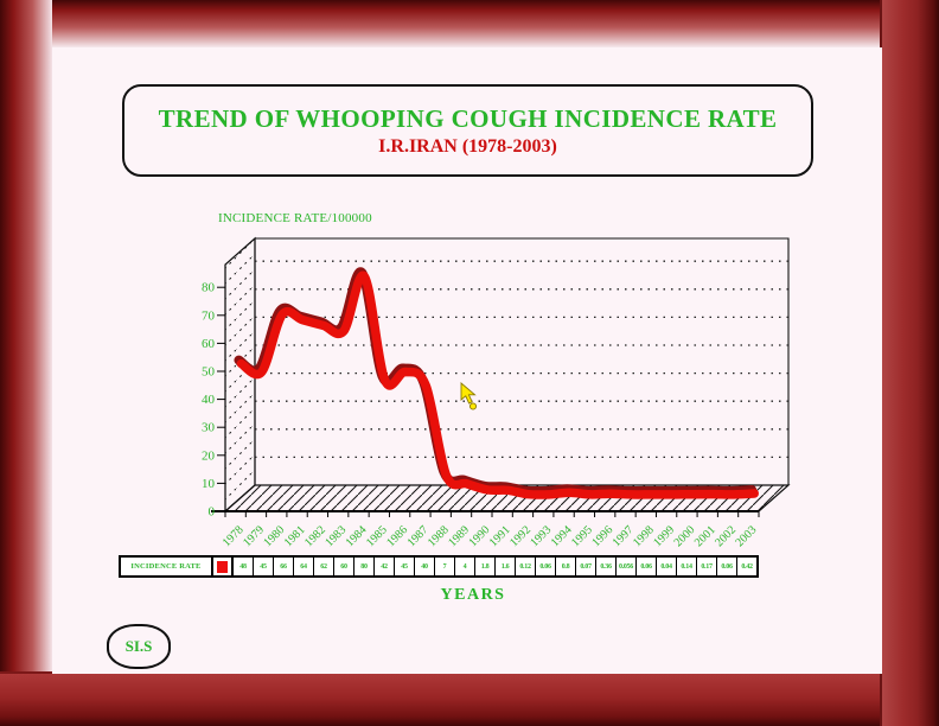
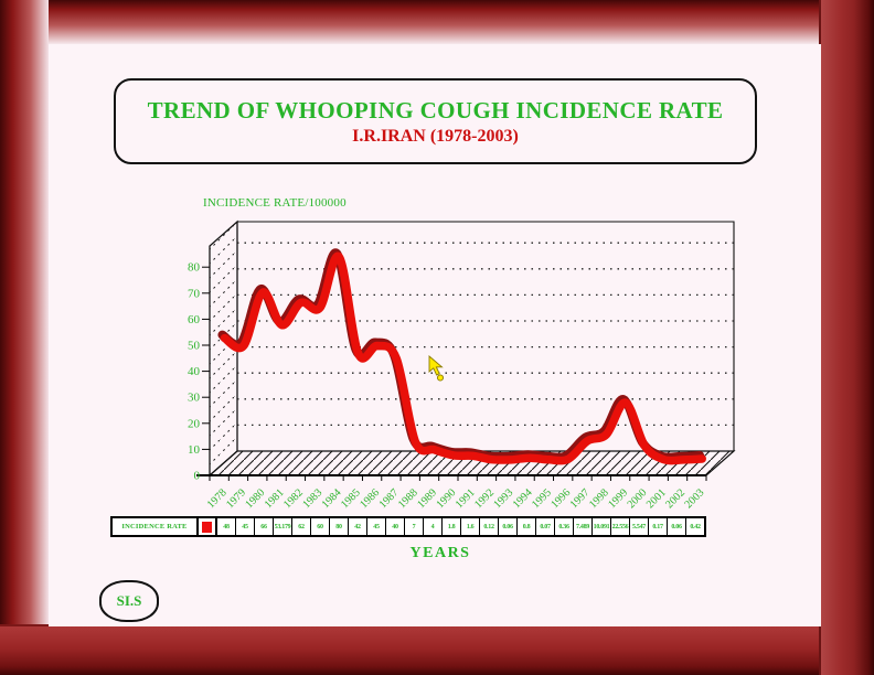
1981: 64 -> 53.179
1997: 0.056 -> 7.489
1998: 0.06 -> 10.091
1999: 0.04 -> 22.556
2000: 0.14 -> 5.547
